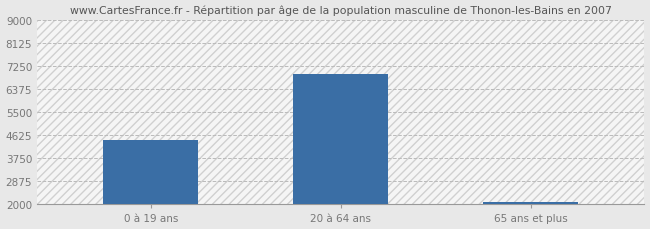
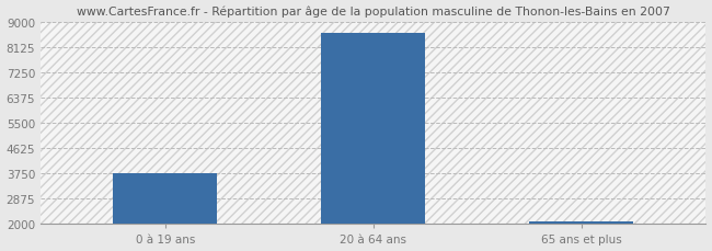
0 à 19 ans: 4450 -> 3750
20 à 64 ans: 6950 -> 8620
